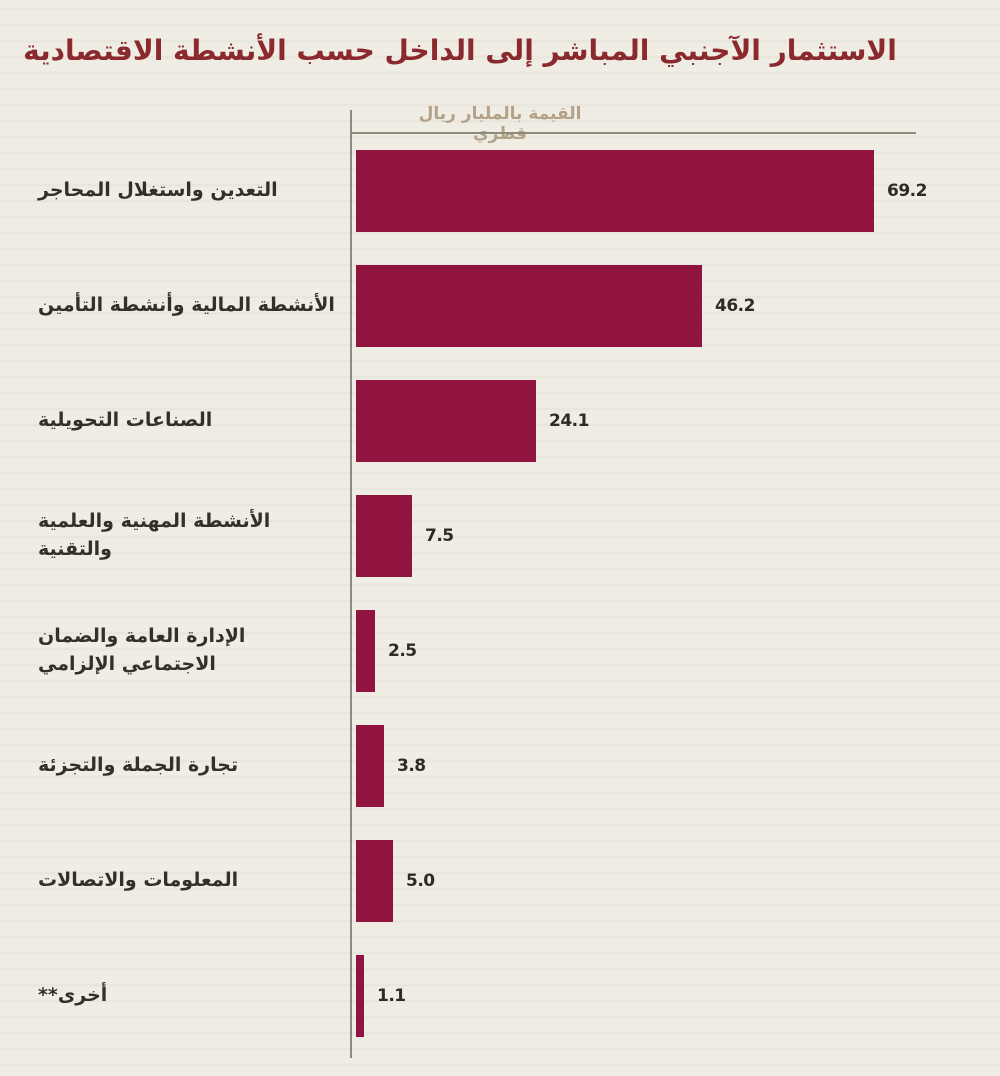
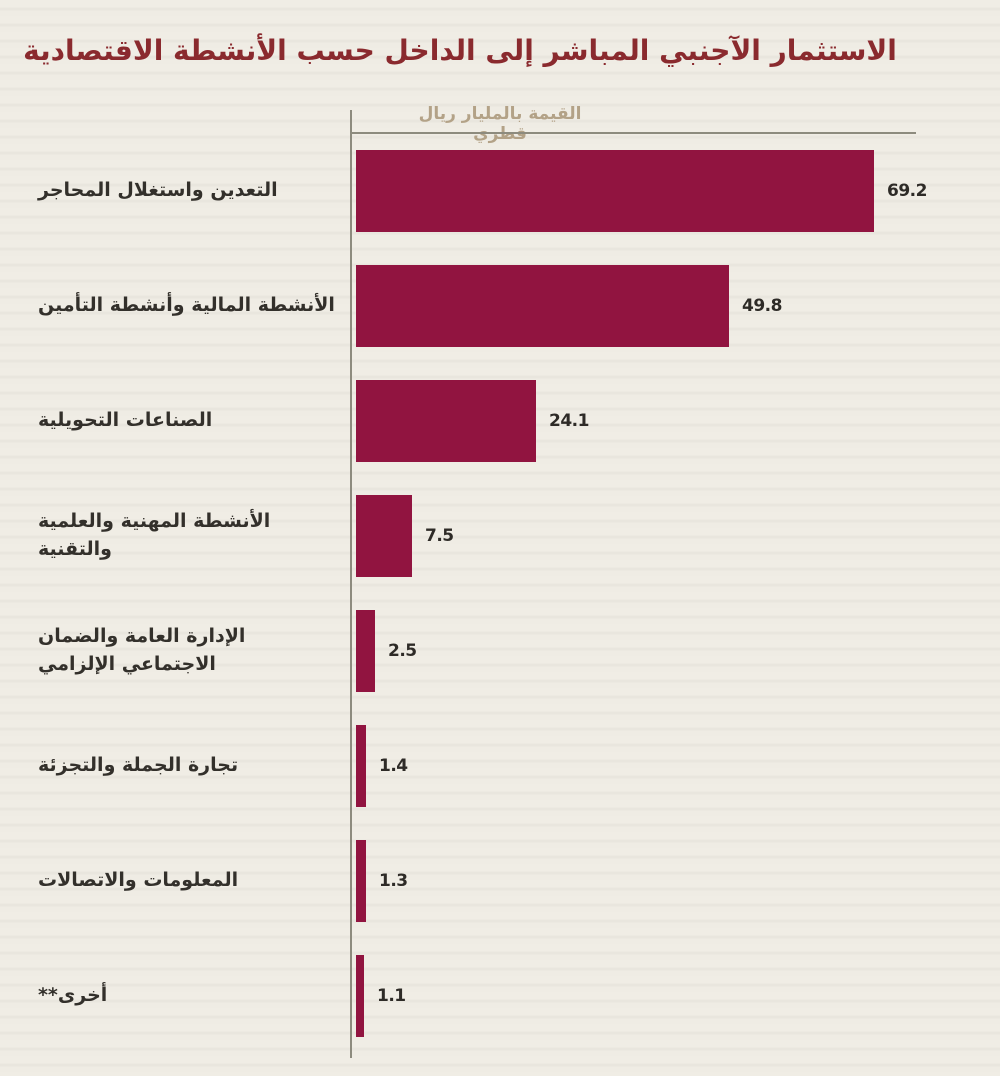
الأنشطة المالية وأنشطة التأمين: 46.2 -> 49.8
تجارة الجملة والتجزئة: 3.8 -> 1.4
المعلومات والاتصالات: 5.0 -> 1.3
